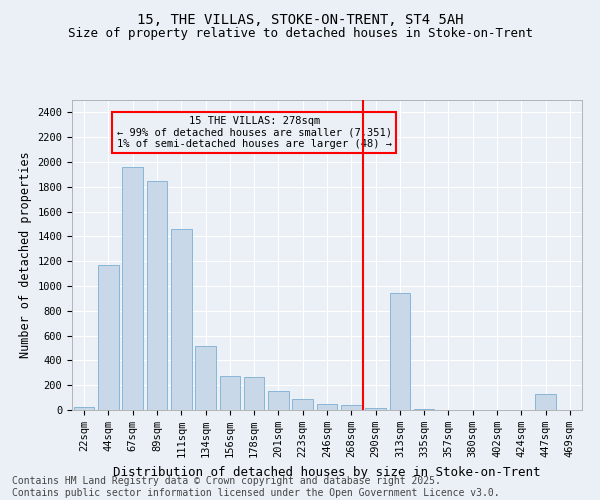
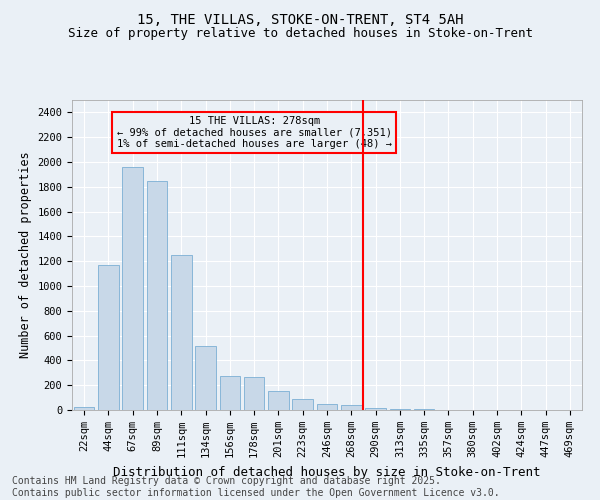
111sqm: 1460 -> 1250
313sqm: 940 -> 0
447sqm: 130 -> 0
